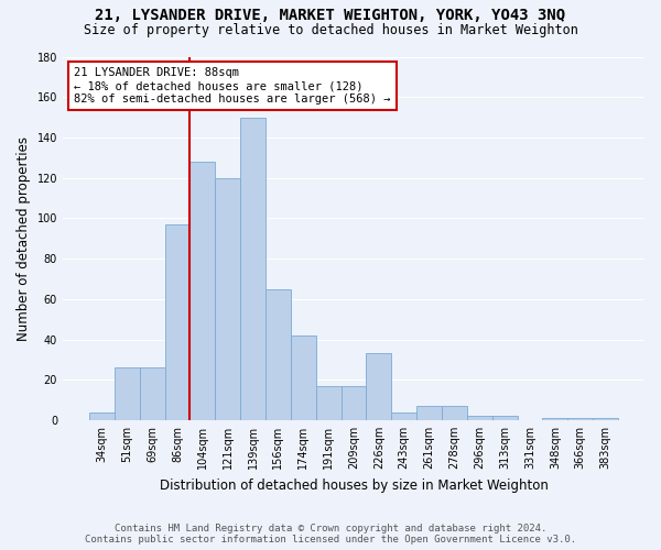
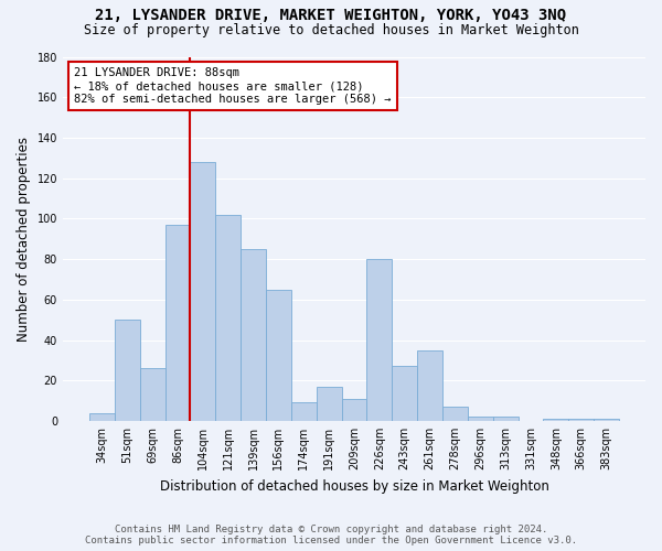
51sqm: 26 -> 50
121sqm: 120 -> 102
139sqm: 150 -> 85
174sqm: 42 -> 9
209sqm: 17 -> 11
226sqm: 33 -> 80
243sqm: 4 -> 27
261sqm: 7 -> 35
